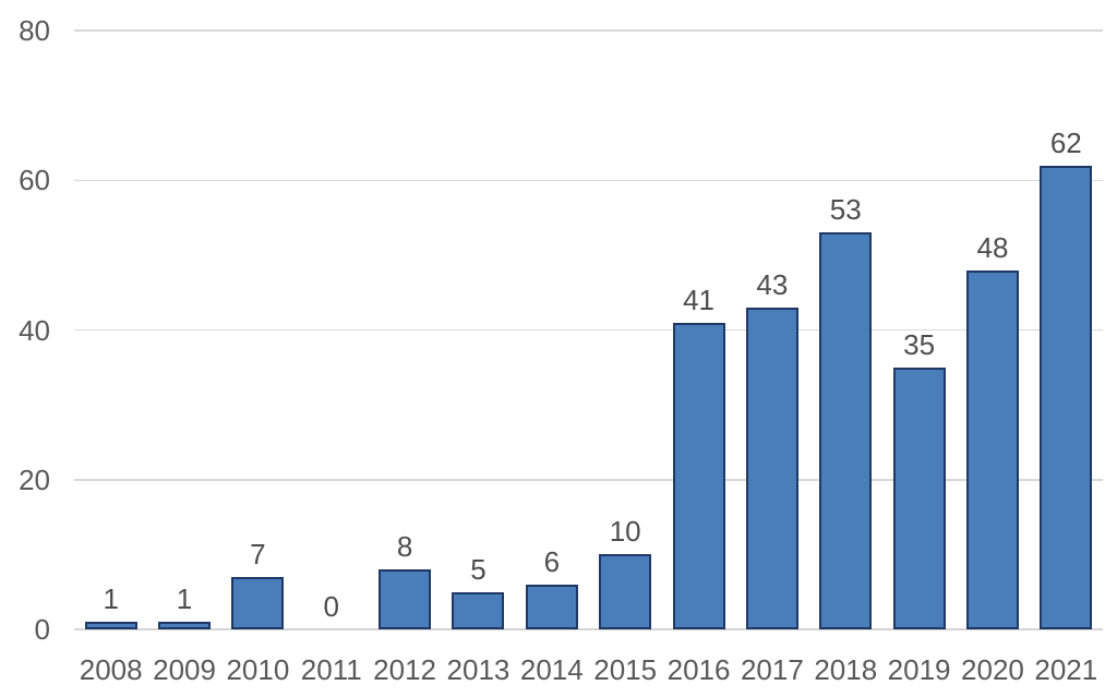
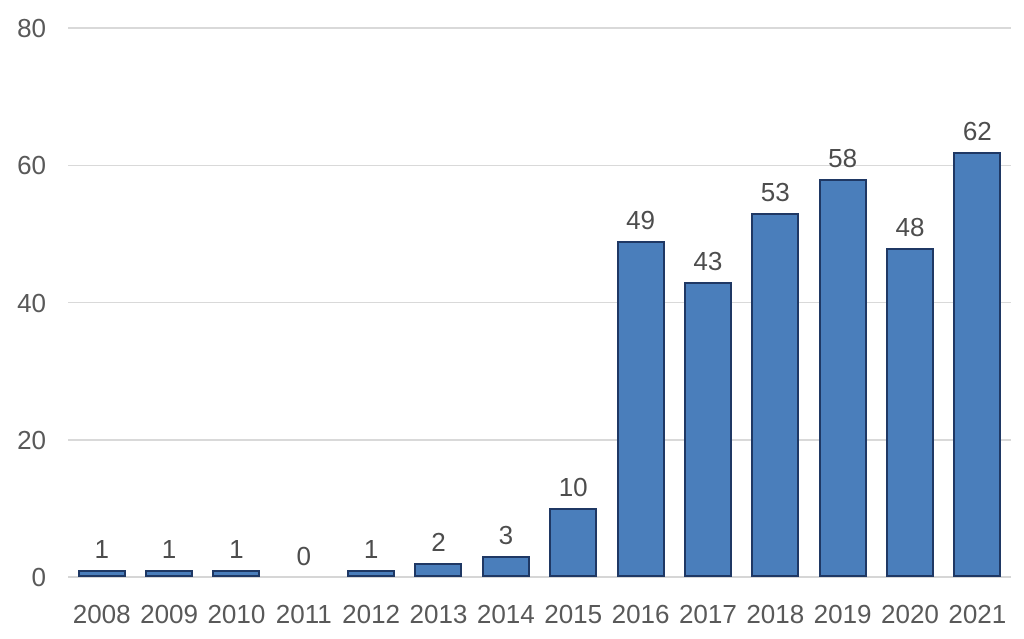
2010: 7 -> 1
2012: 8 -> 1
2013: 5 -> 2
2014: 6 -> 3
2016: 41 -> 49
2019: 35 -> 58
